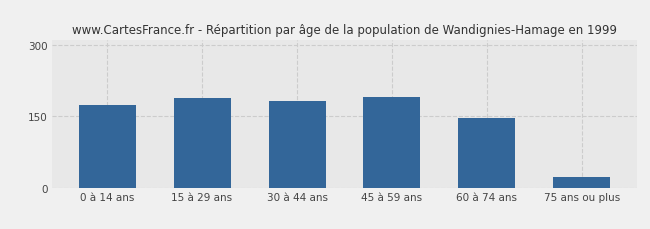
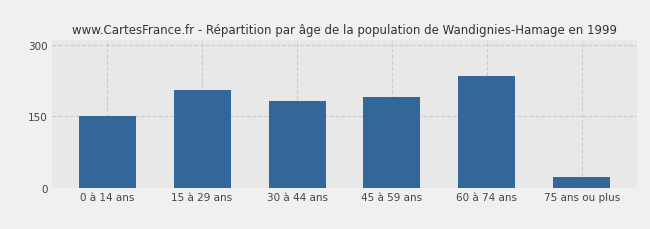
0 à 14 ans: 175 -> 150
15 à 29 ans: 188 -> 205
60 à 74 ans: 147 -> 235
